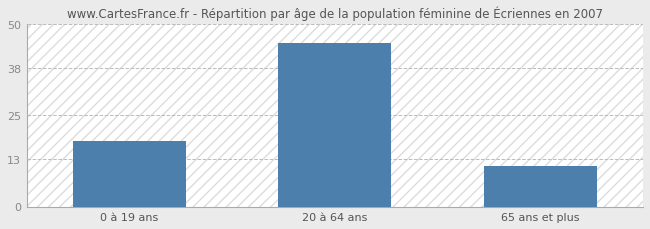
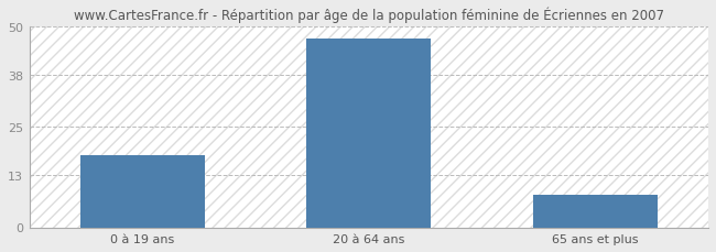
20 à 64 ans: 45 -> 47
65 ans et plus: 11 -> 8
